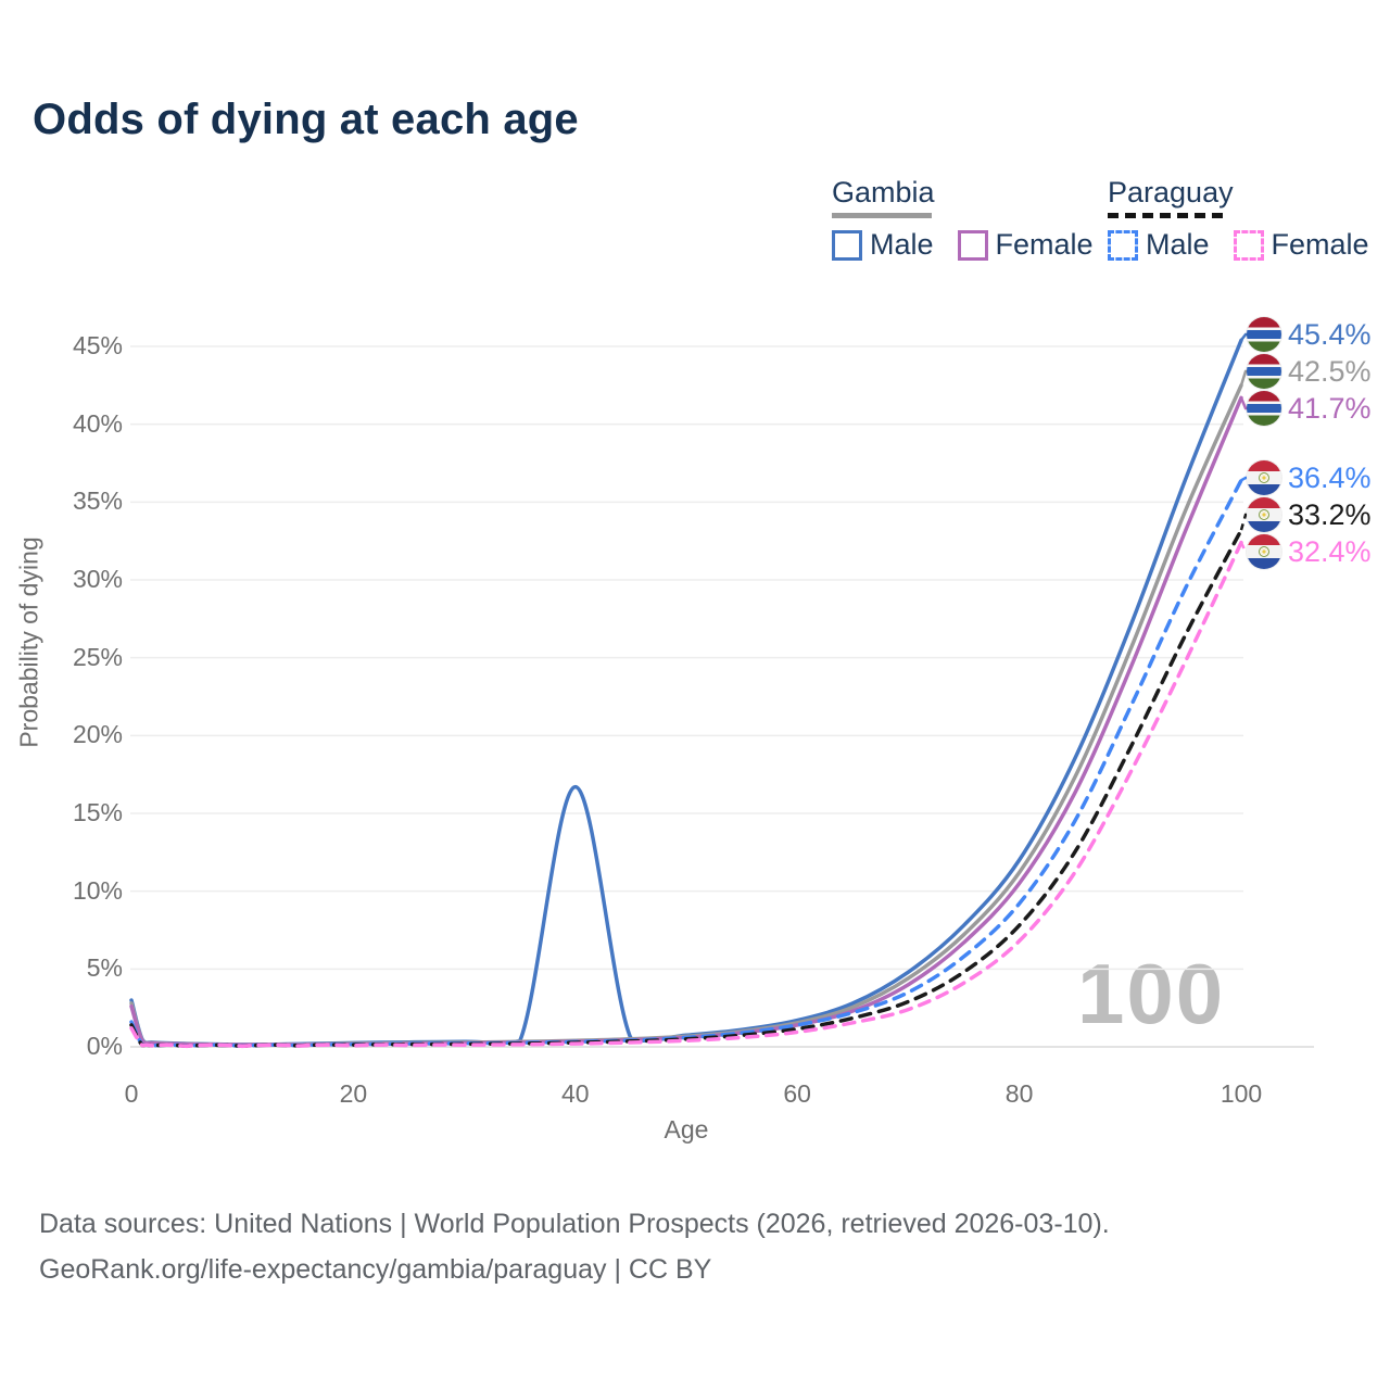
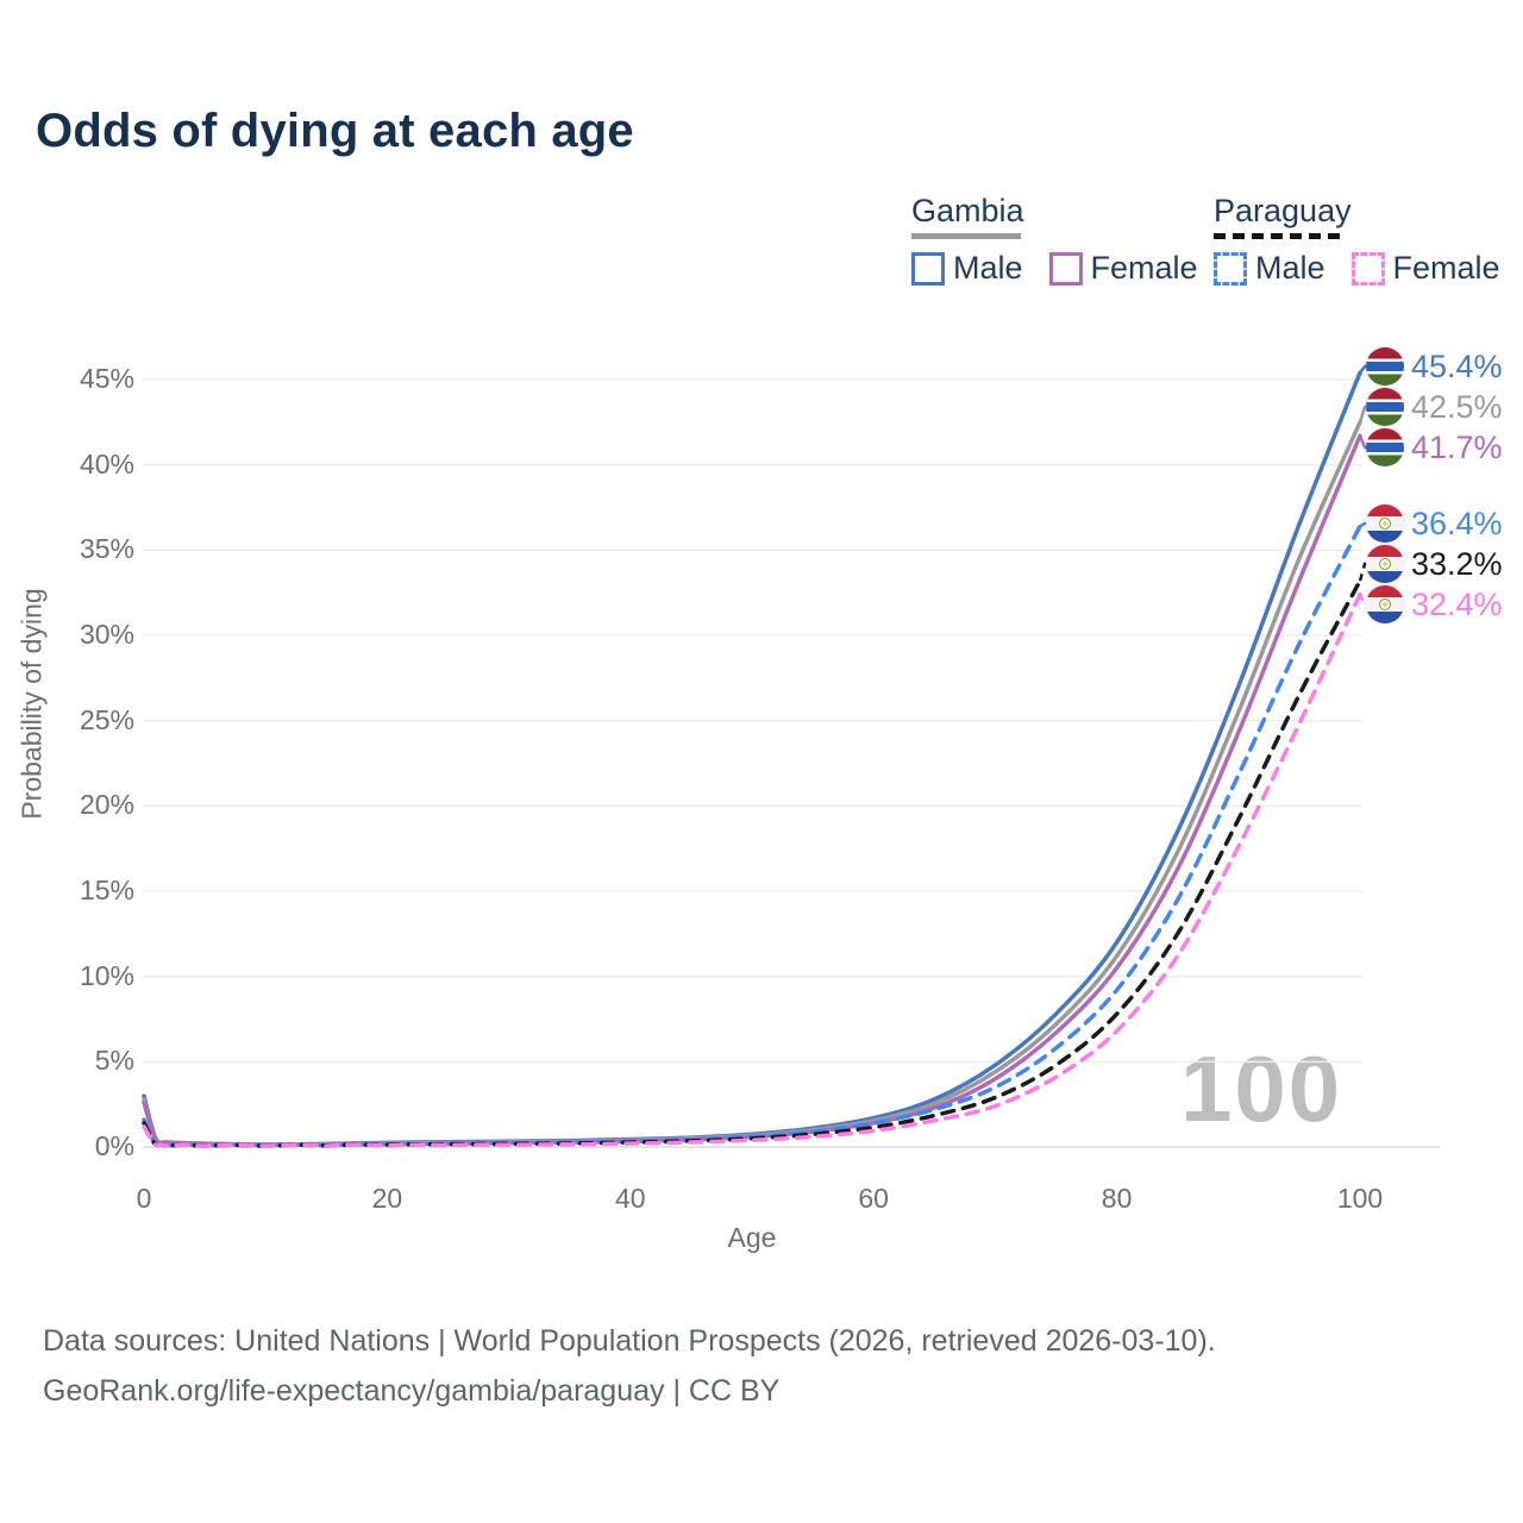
Gambia Male/40: 16.7% -> 0.5%
